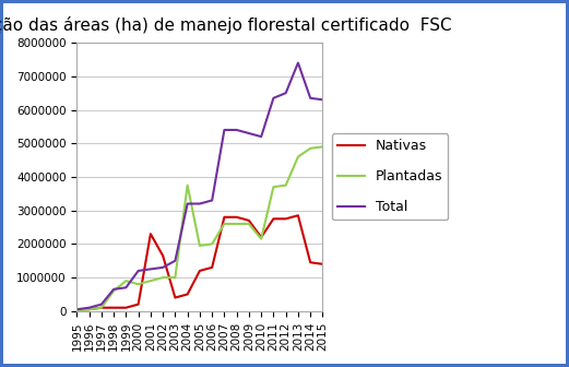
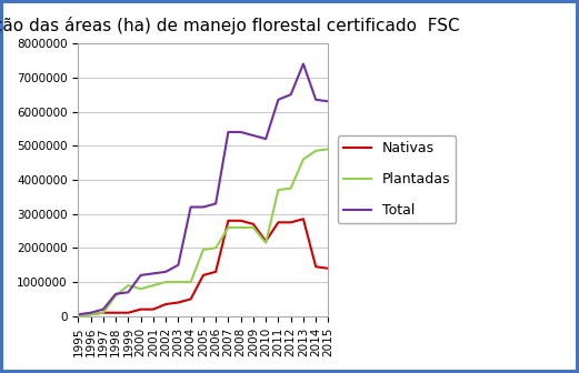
Nativas/2001: 2300000 -> 200000
Nativas/2002: 1650000 -> 350000
Plantadas/2004: 3750000 -> 1000000
